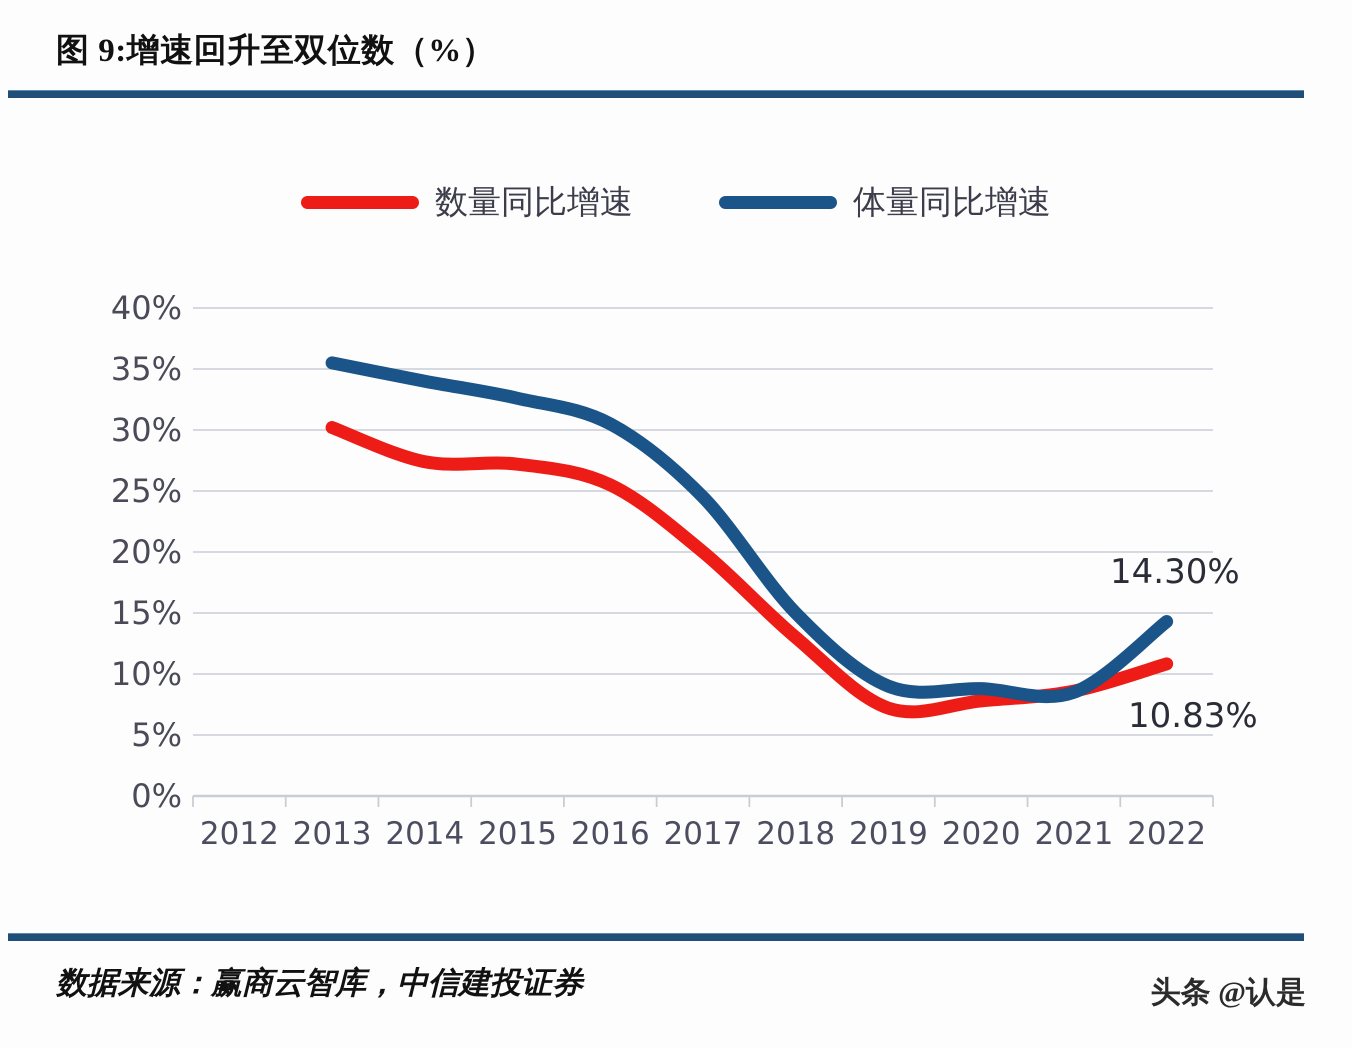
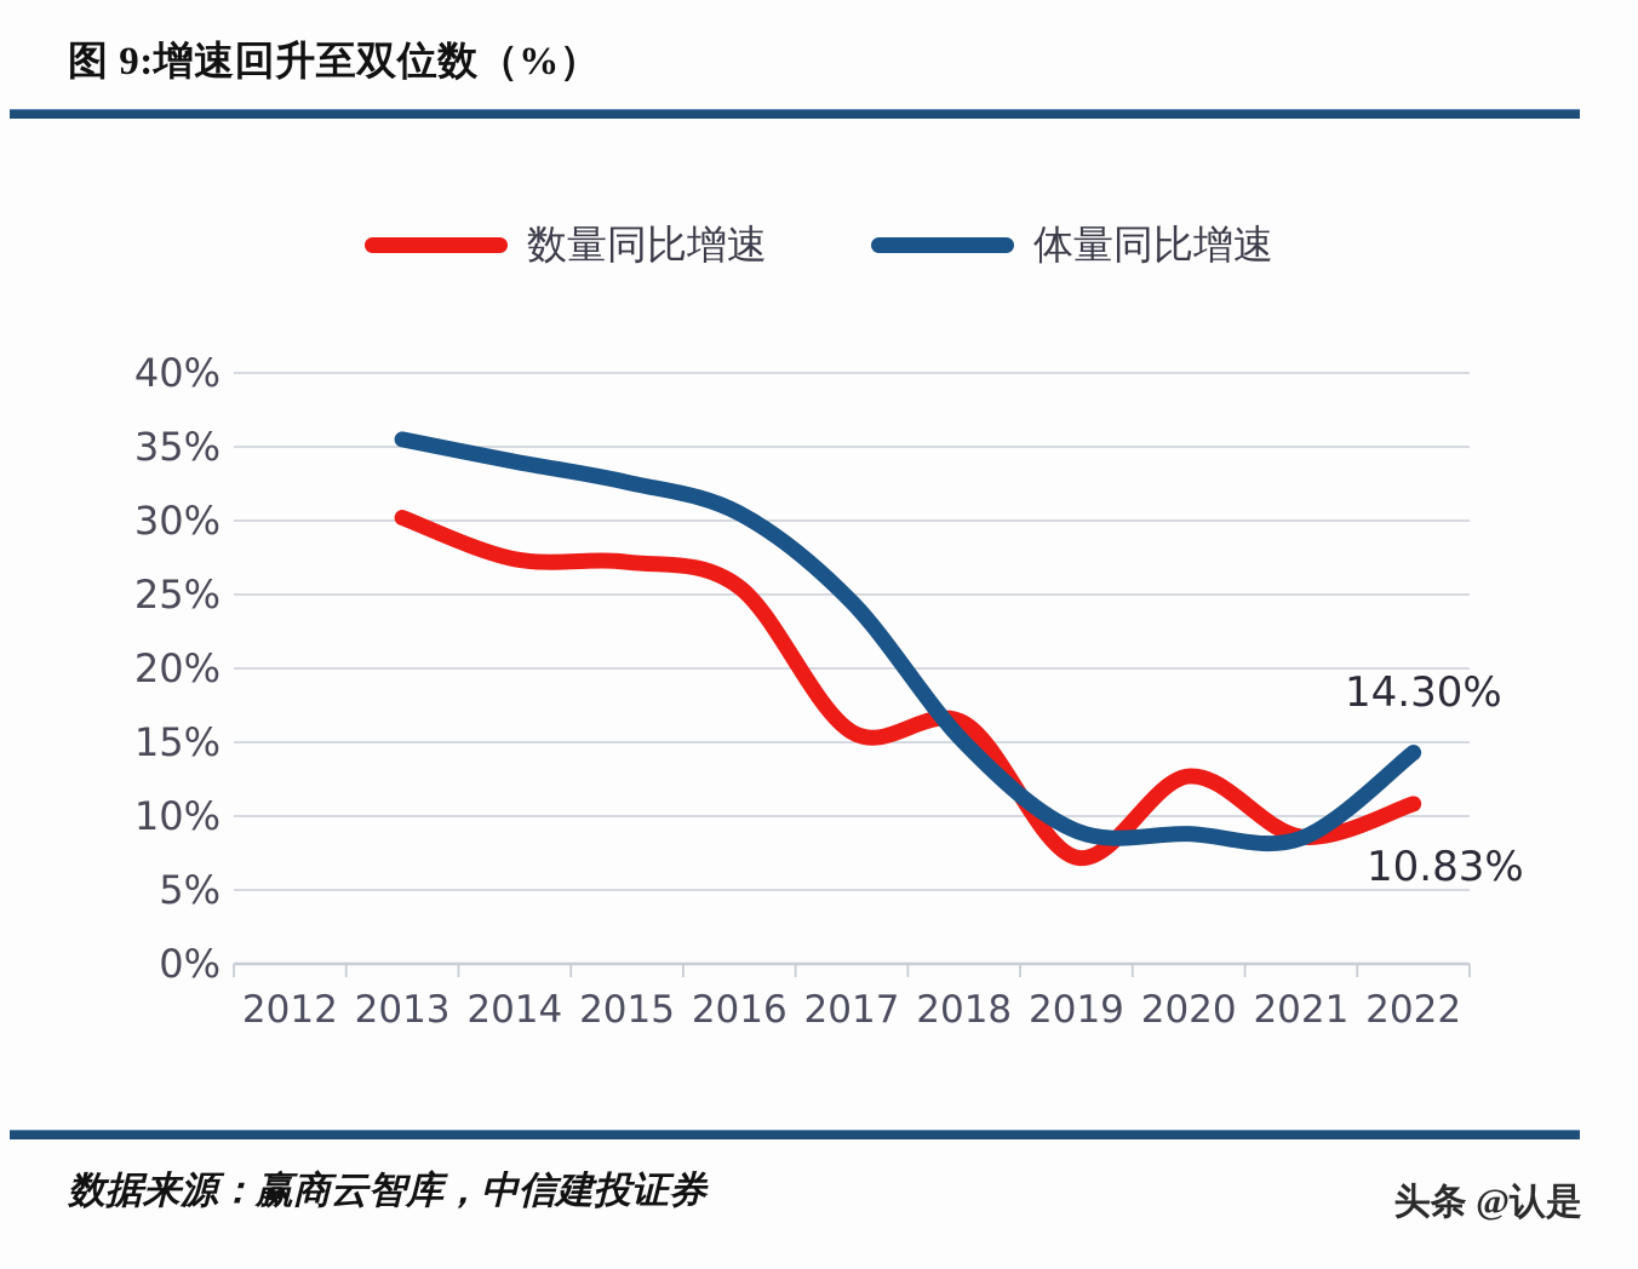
数量同比增速/2017: 20.0% -> 15.7%
数量同比增速/2018: 13.0% -> 16.3%
数量同比增速/2020: 7.8% -> 12.7%
